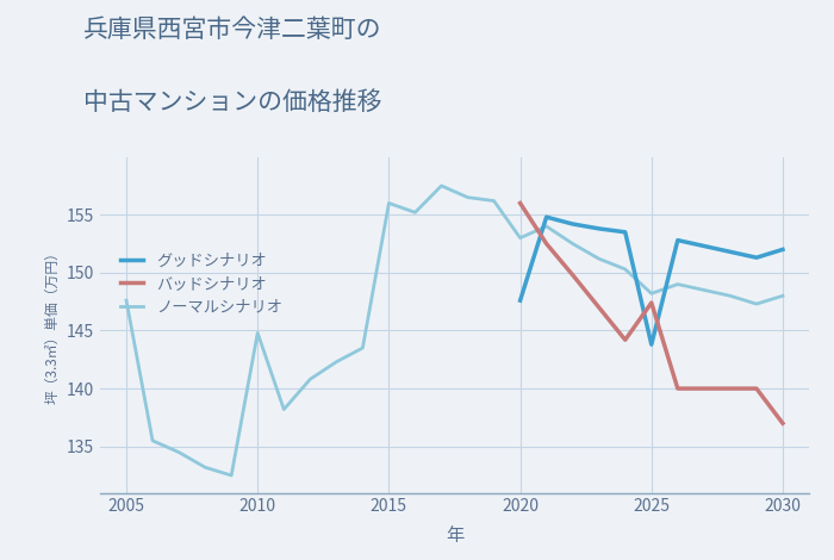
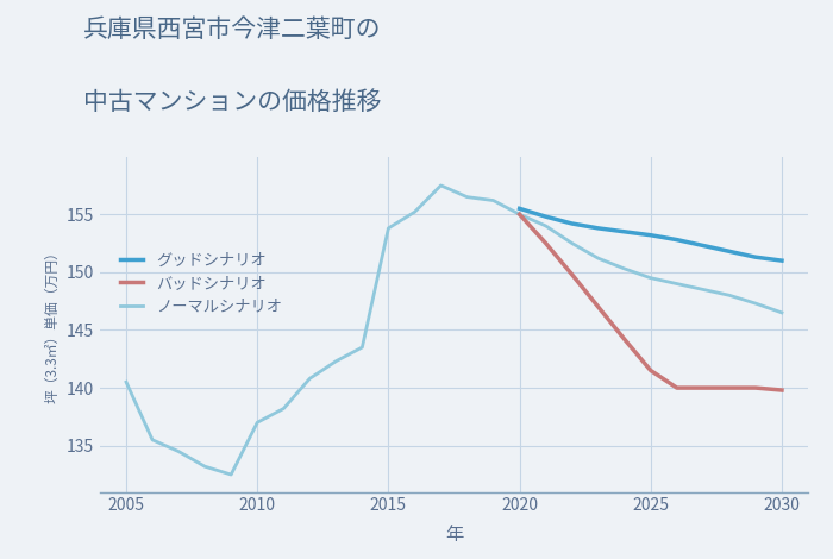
ノーマルシナリオ/2005: 147.6 -> 140.5
ノーマルシナリオ/2010: 144.8 -> 137.0
ノーマルシナリオ/2015: 156.0 -> 153.8
グッドシナリオ/2020: 147.6 -> 155.5
バッドシナリオ/2020: 156.0 -> 155.0
ノーマルシナリオ/2020: 153.0 -> 155.0
グッドシナリオ/2025: 143.8 -> 153.2
バッドシナリオ/2025: 147.4 -> 141.5
ノーマルシナリオ/2025: 148.2 -> 149.5
グッドシナリオ/2030: 152.0 -> 151.0
バッドシナリオ/2030: 137.0 -> 139.8
ノーマルシナリオ/2030: 148.0 -> 146.5
